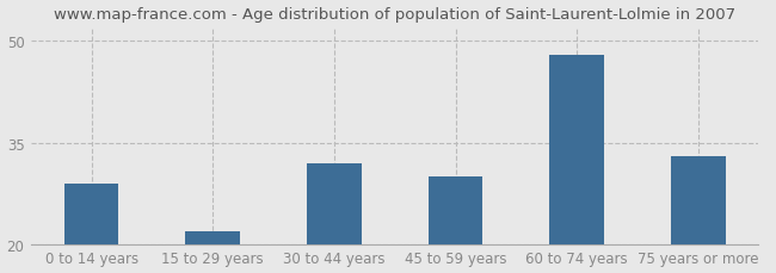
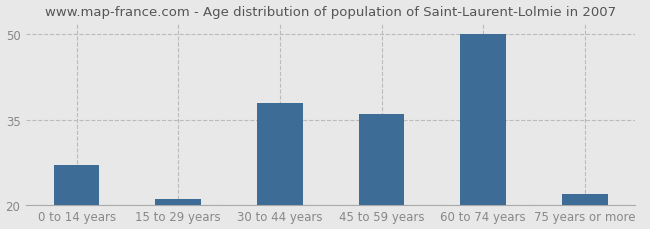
0 to 14 years: 29 -> 27
15 to 29 years: 22 -> 21
30 to 44 years: 32 -> 38
45 to 59 years: 30 -> 36
60 to 74 years: 48 -> 50
75 years or more: 33 -> 22
